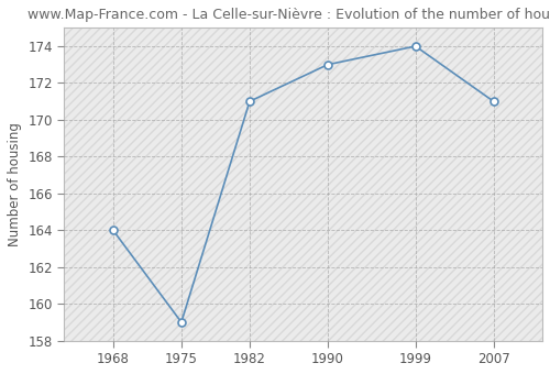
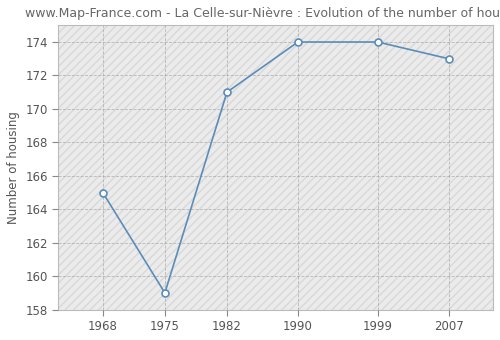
1968: 164 -> 165
1990: 173 -> 174
2007: 171 -> 173
